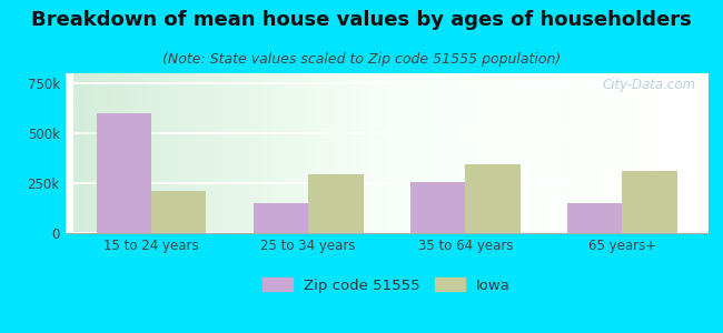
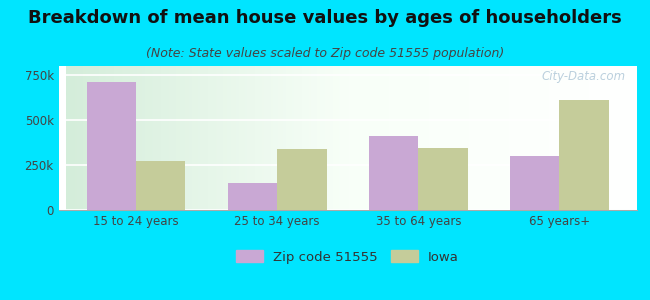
Zip code 51555/15 to 24 years: 600k -> 710k
Iowa/15 to 24 years: 210k -> 270k
Iowa/25 to 34 years: 300k -> 340k
Zip code 51555/35 to 64 years: 260k -> 410k
Zip code 51555/65 years+: 150k -> 300k
Iowa/65 years+: 310k -> 610k
